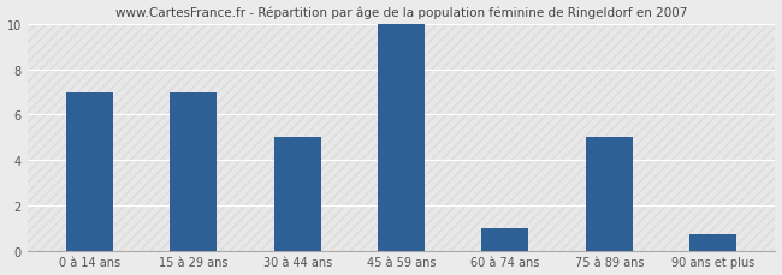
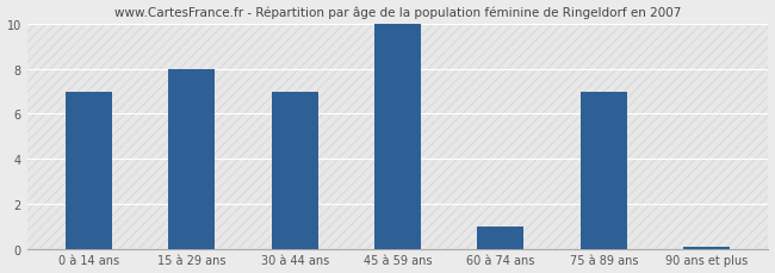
15 à 29 ans: 7.0 -> 8.0
30 à 44 ans: 5.0 -> 7.0
75 à 89 ans: 5.0 -> 7.0
90 ans et plus: 0.7 -> 0.1
